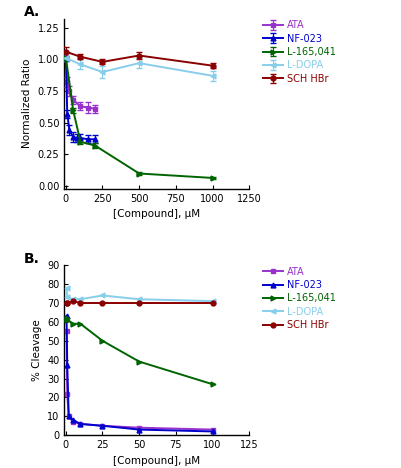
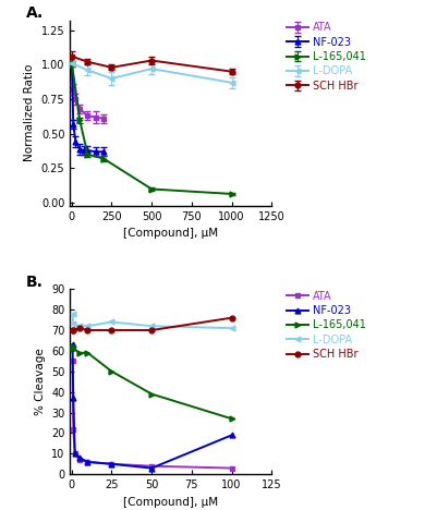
NF-023/100: 2 -> 19
SCH HBr/100: 70 -> 76
